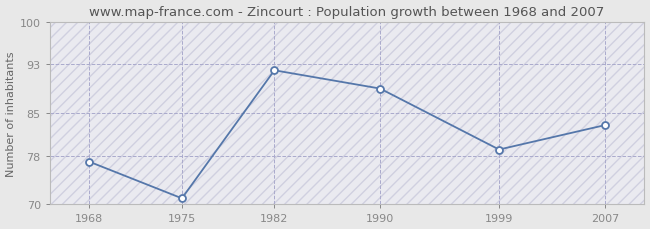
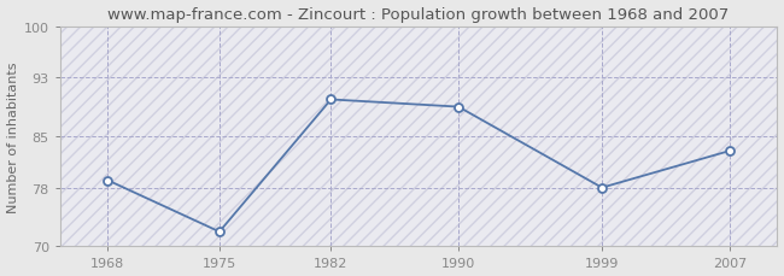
1968: 77 -> 79
1975: 71 -> 72
1982: 92 -> 90
1999: 79 -> 78
